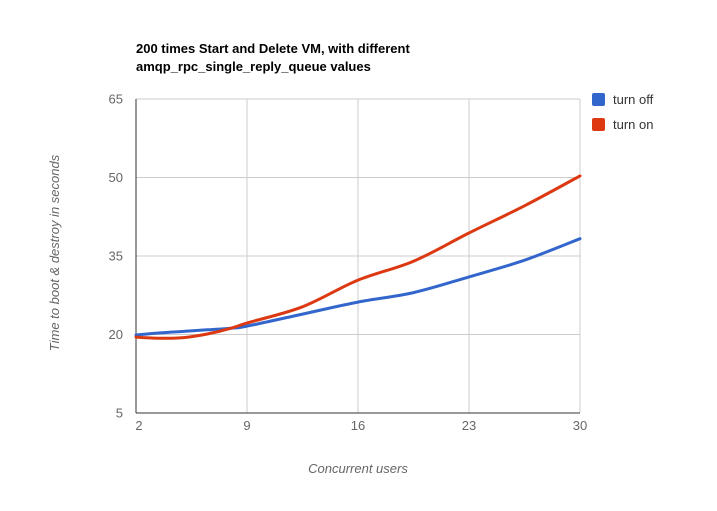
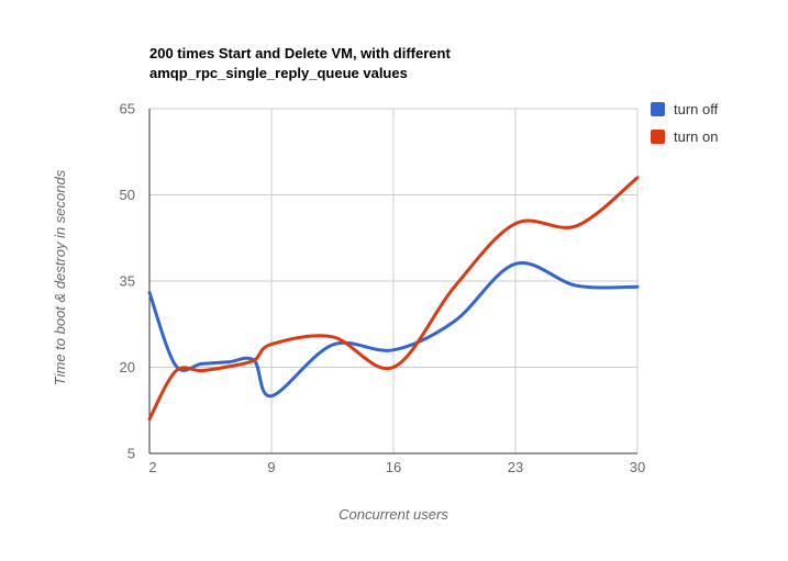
turn off/2: 20 -> 33
turn on/2: 20 -> 11
turn off/9: 22 -> 15
turn on/9: 22 -> 24
turn off/16: 26 -> 23
turn on/16: 30 -> 20
turn off/23: 31 -> 38
turn on/23: 39 -> 45
turn off/30: 38 -> 34
turn on/30: 50 -> 53
